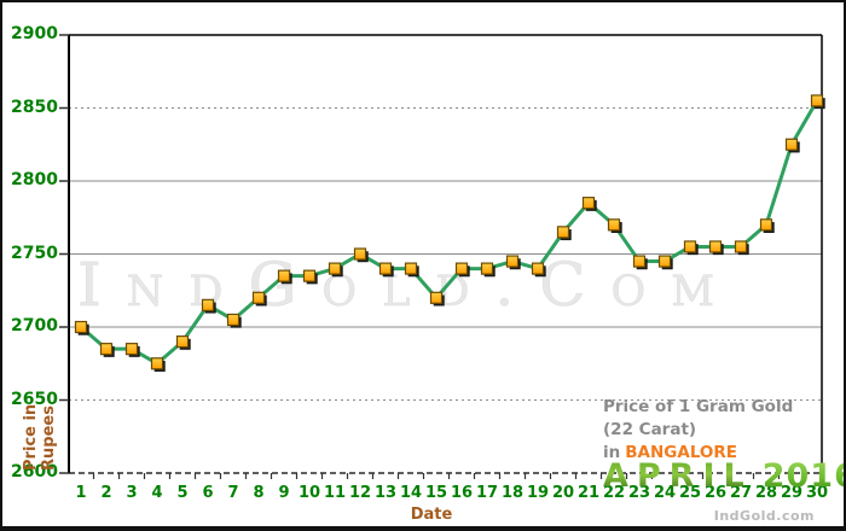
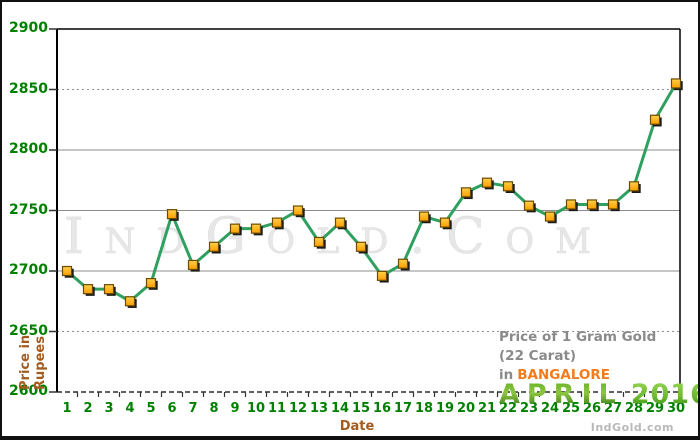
6: 2715 -> 2747
13: 2740 -> 2724
16: 2740 -> 2696
17: 2740 -> 2706
21: 2785 -> 2773
23: 2745 -> 2754
